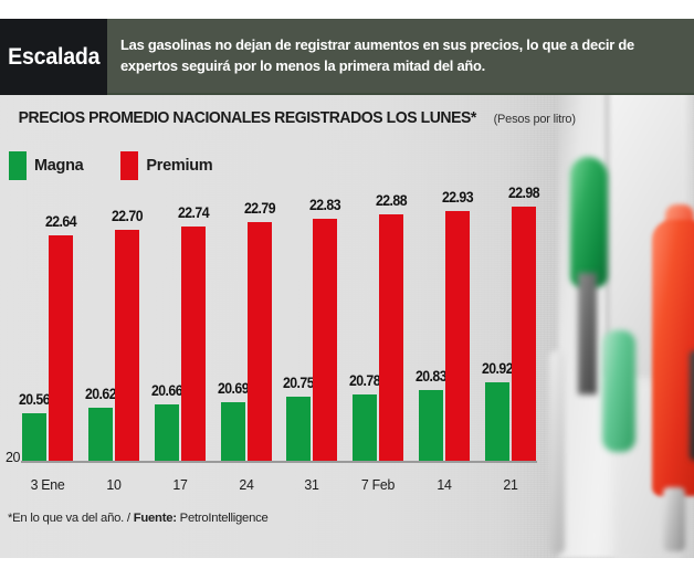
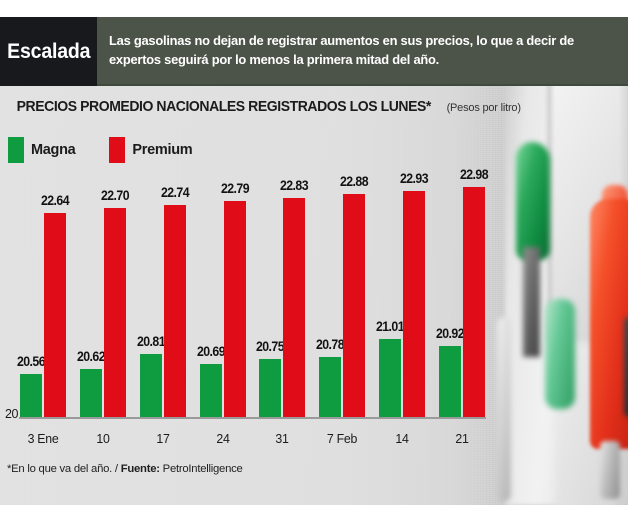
Magna/17: 20.66 -> 20.81
Magna/14: 20.83 -> 21.01
